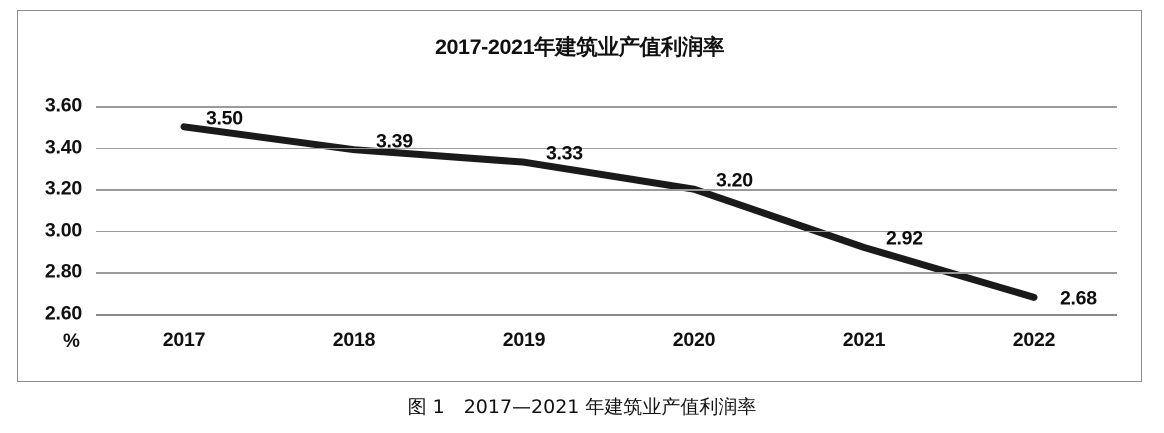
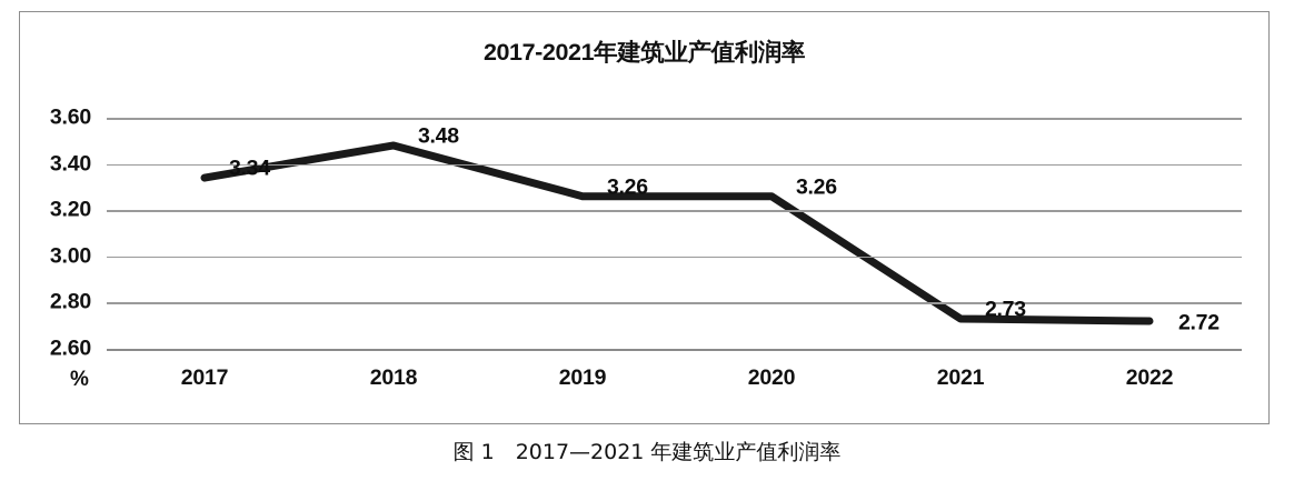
2017: 3.50 -> 3.34
2018: 3.39 -> 3.48
2019: 3.33 -> 3.26
2020: 3.20 -> 3.26
2021: 2.92 -> 2.73
2022: 2.68 -> 2.72
